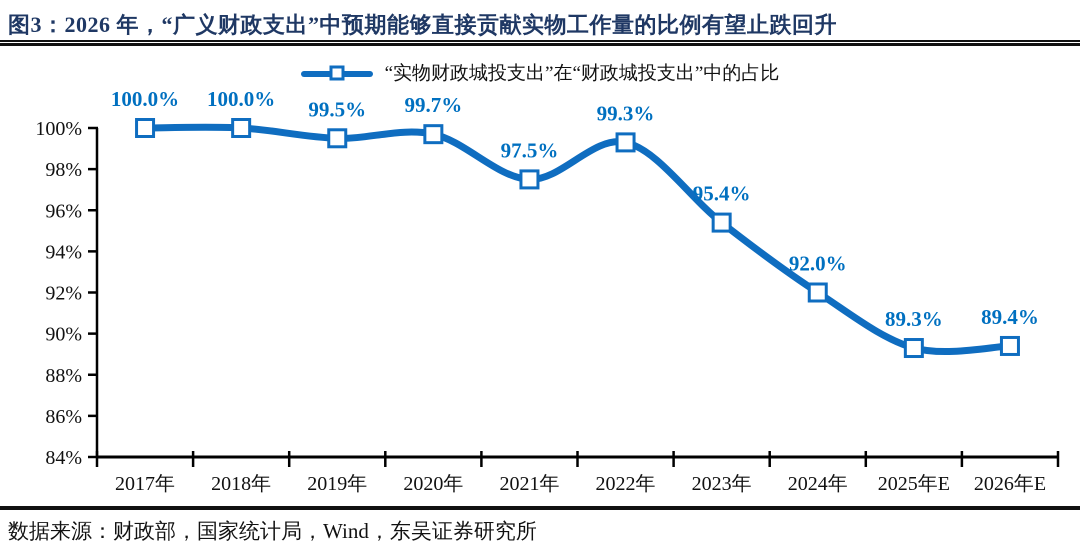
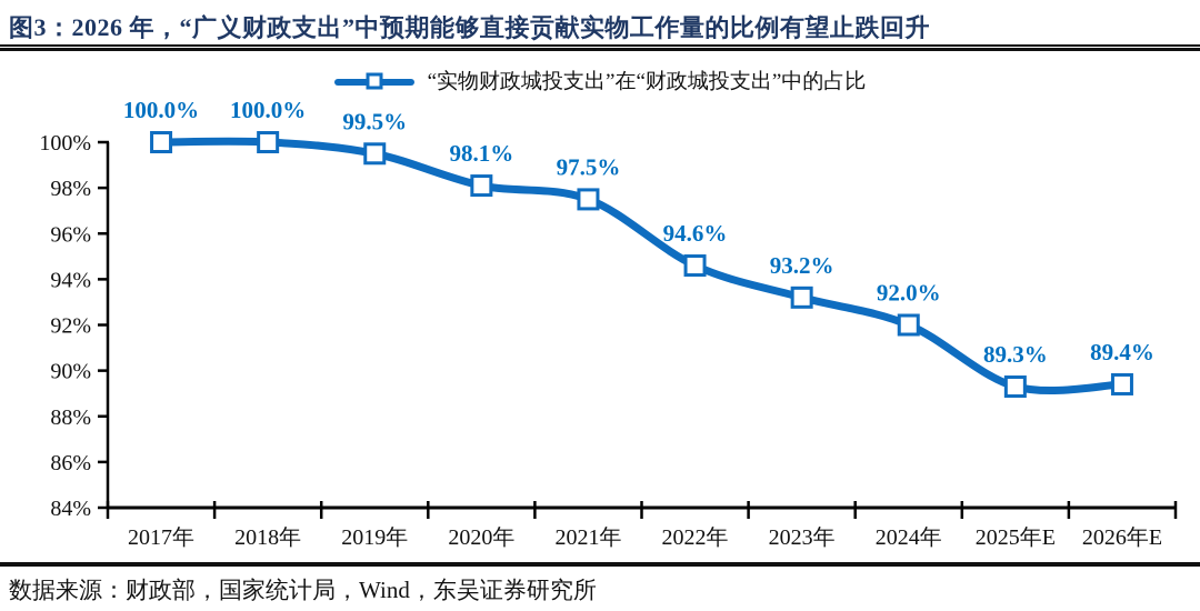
2020年: 99.7% -> 98.1%
2022年: 99.3% -> 94.6%
2023年: 95.4% -> 93.2%
